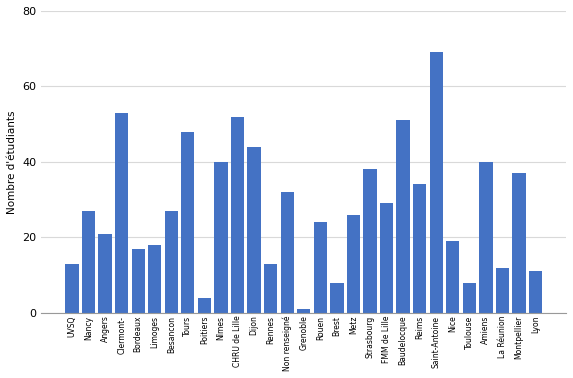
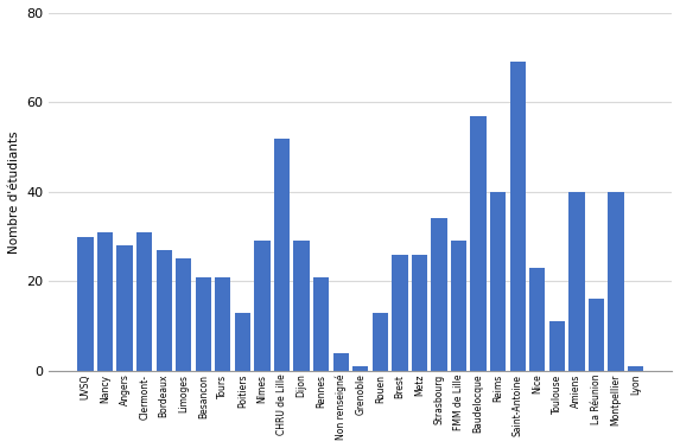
UVSQ: 13 -> 30
Nancy: 27 -> 31
Angers: 21 -> 28
Clermont-: 53 -> 31
Bordeaux: 17 -> 27
Limoges: 18 -> 25
Besancon: 27 -> 21
Tours: 48 -> 21
Poitiers: 4 -> 13
Nîmes: 40 -> 29
Dijon: 44 -> 29
Rennes: 13 -> 21
Non renseigné: 32 -> 4
Rouen: 24 -> 13
Brest: 8 -> 26
Strasbourg: 38 -> 34
Baudelocque: 51 -> 57
Reims: 34 -> 40
Nice: 19 -> 23
Toulouse: 8 -> 11
La Réunion: 12 -> 16
Montpellier: 37 -> 40
Lyon: 11 -> 1
